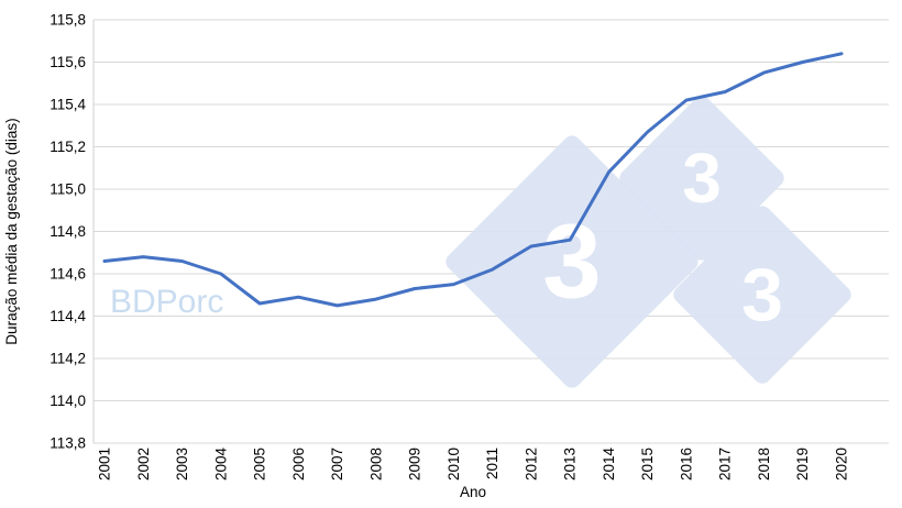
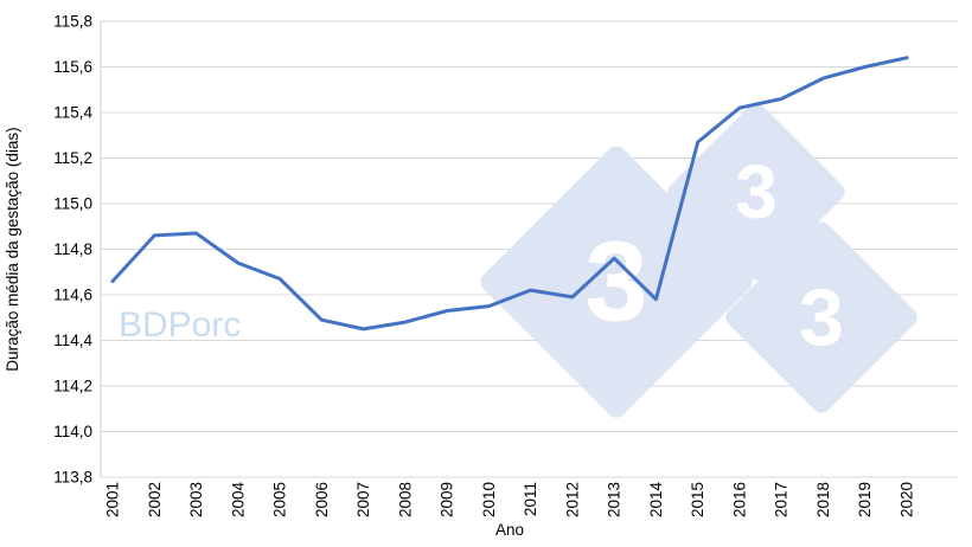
2002: 114,68 -> 114,86
2003: 114,66 -> 114,87
2004: 114,60 -> 114,74
2005: 114,46 -> 114,67
2012: 114,73 -> 114,59
2014: 115,08 -> 114,58
